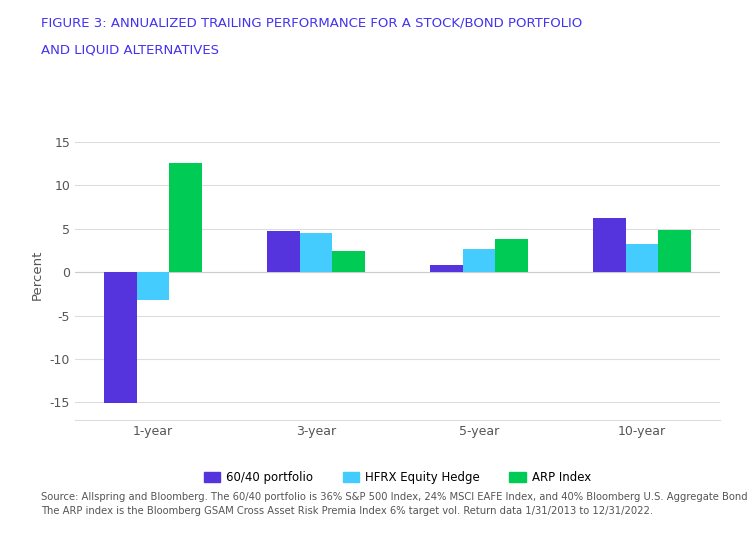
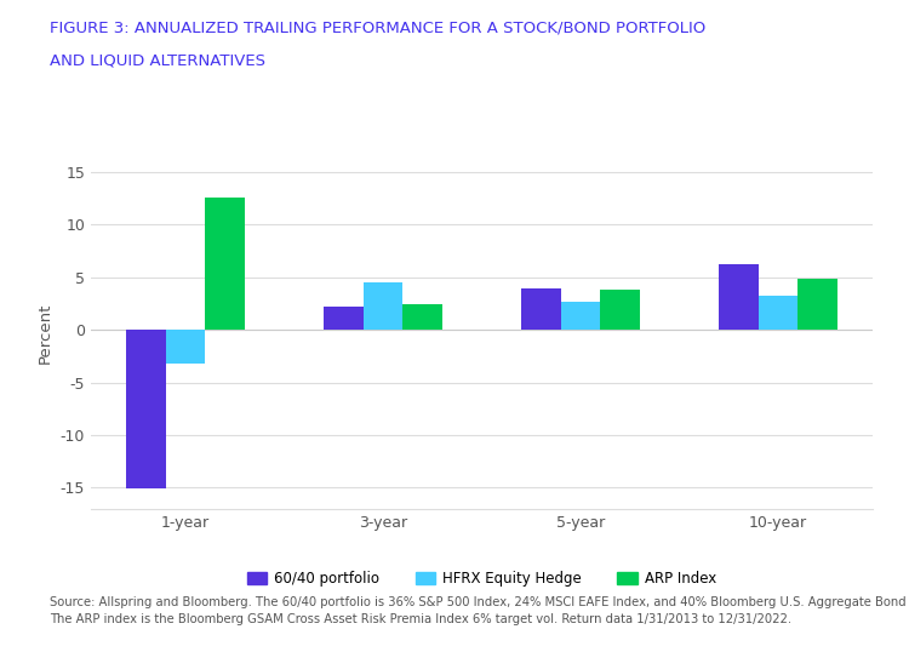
60/40 portfolio/3-year: 4.8 -> 2.2
60/40 portfolio/5-year: 0.8 -> 4.0
